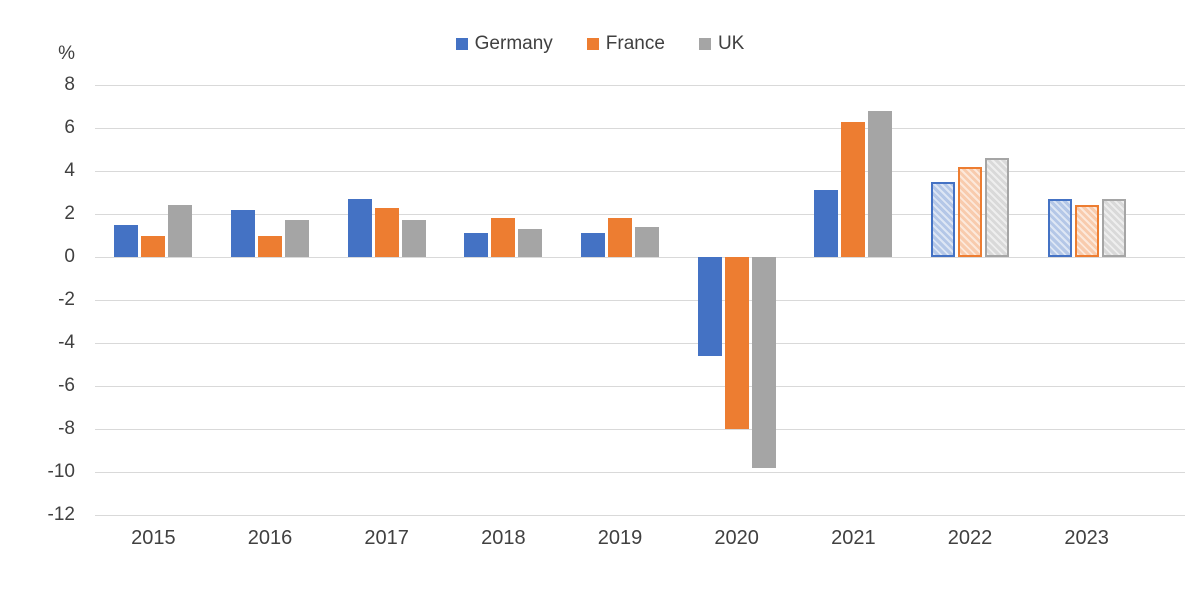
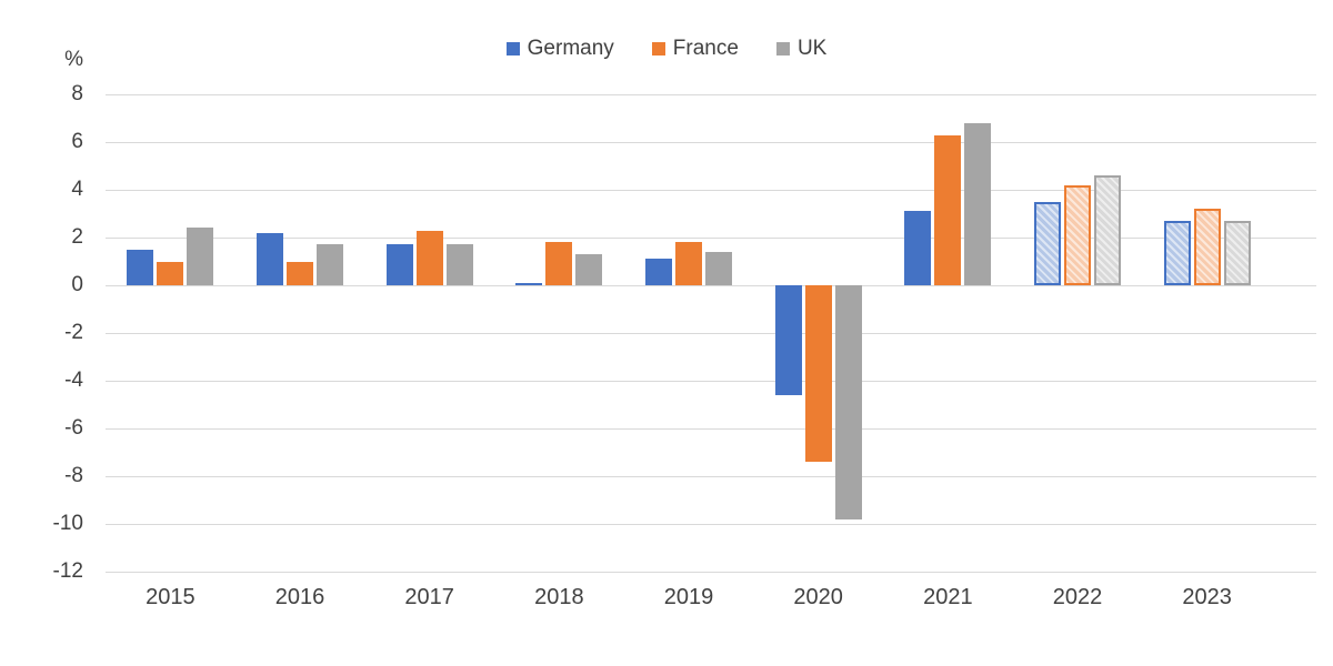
Germany/2017: 2.7 -> 1.7
Germany/2018: 1.1 -> 0.1
France/2020: -8.0 -> -7.4
France/2023: 2.4 -> 3.2
